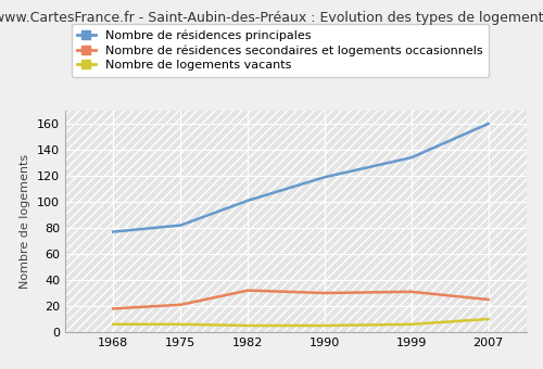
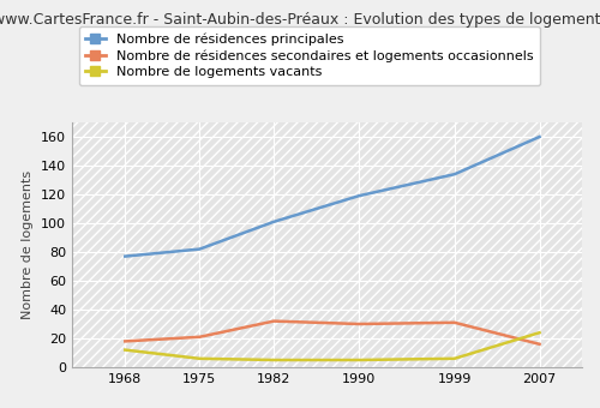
Nombre de logements vacants/1968: 6 -> 12
Nombre de résidences secondaires et logements occasionnels/2007: 25 -> 16
Nombre de logements vacants/2007: 10 -> 24
